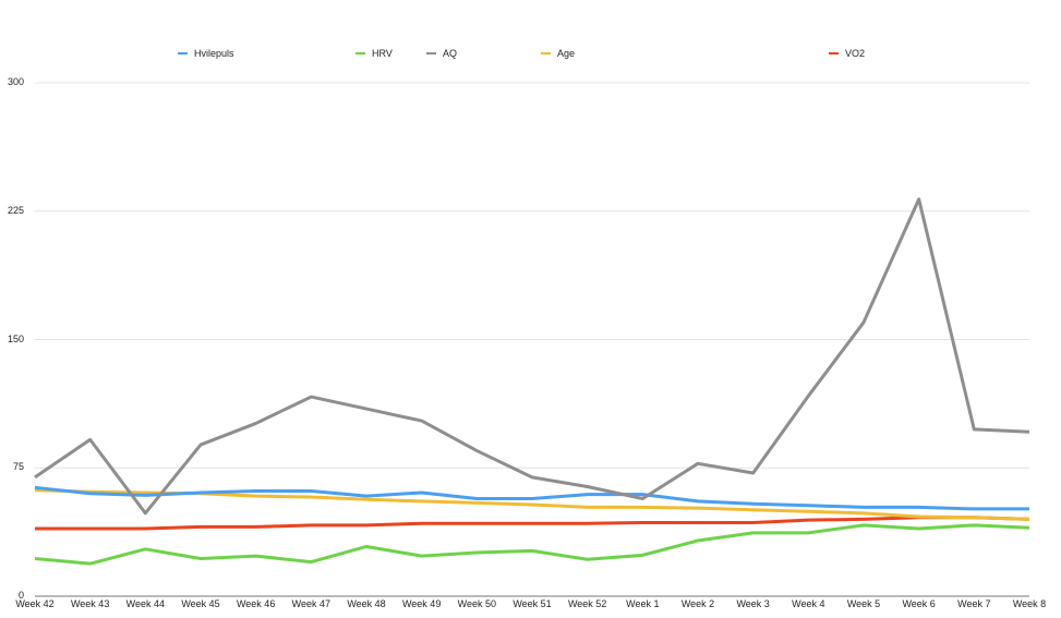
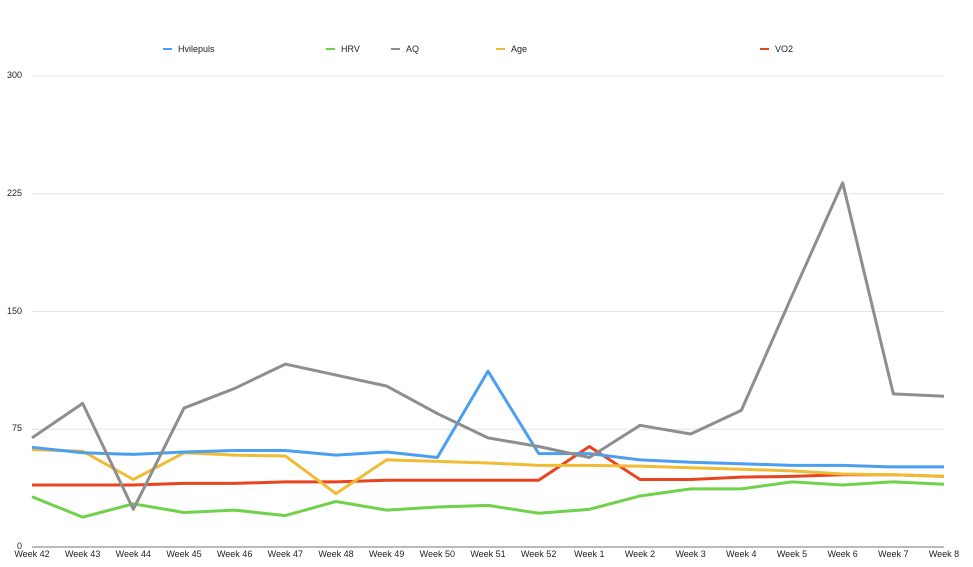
HRV/Week 42: 22 -> 32
AQ/Week 44: 48 -> 24
Age/Week 44: 60 -> 43
Age/Week 48: 56 -> 34
Hvilepuls/Week 51: 57 -> 112
VO2/Week 1: 43 -> 64
AQ/Week 4: 117 -> 87
